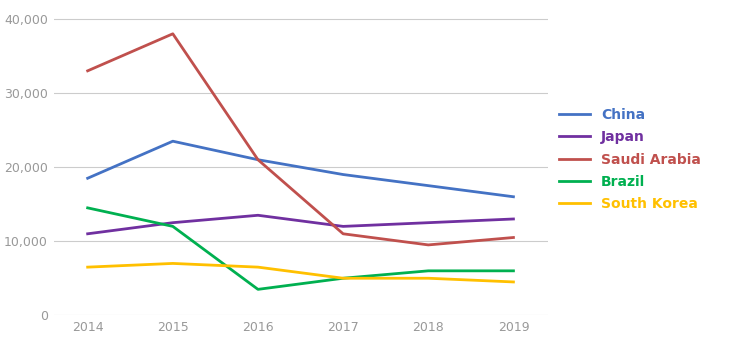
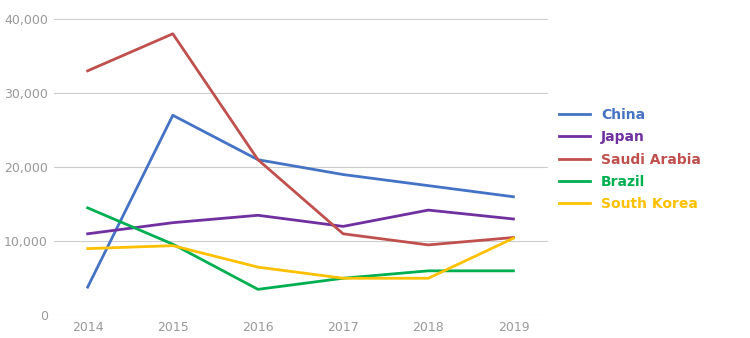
China/2014: 18,500 -> 3,800
South Korea/2014: 6,500 -> 9,000
China/2015: 23,500 -> 27,000
Brazil/2015: 12,000 -> 9,600
South Korea/2015: 7,000 -> 9,400
Japan/2018: 12,500 -> 14,200
South Korea/2019: 4,500 -> 10,400
